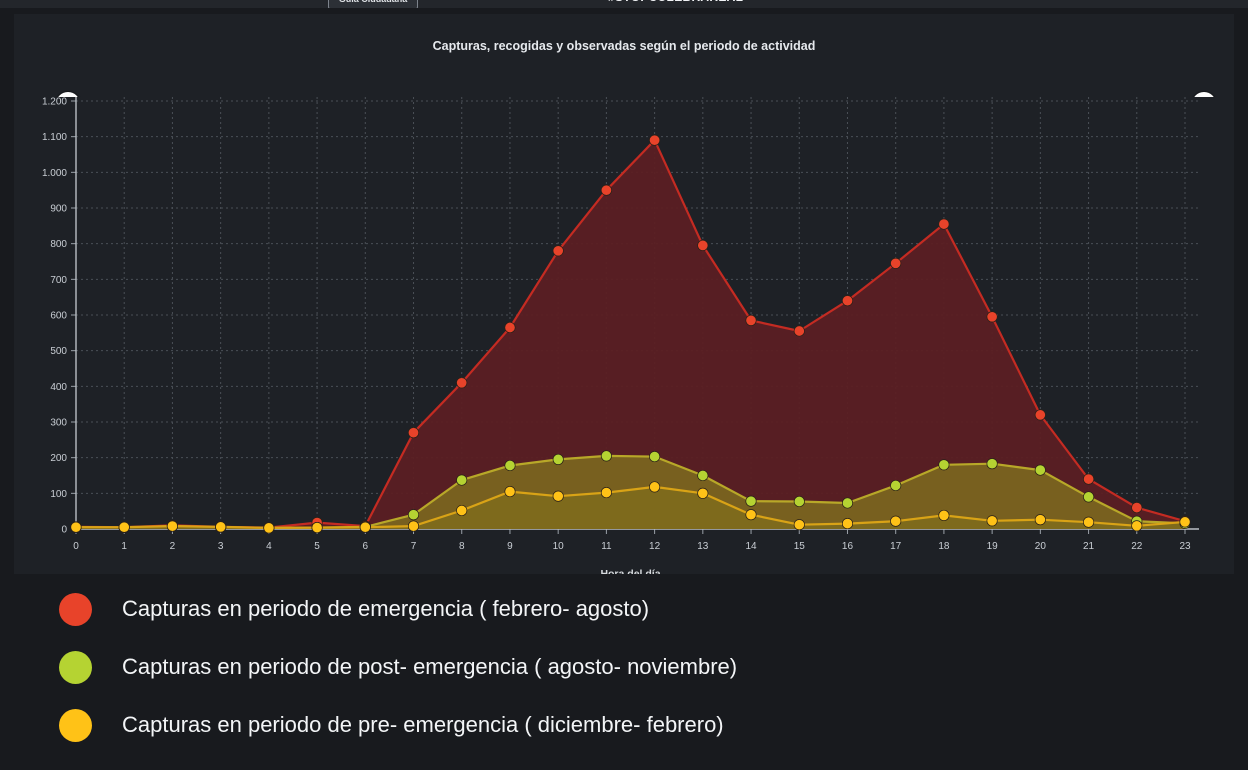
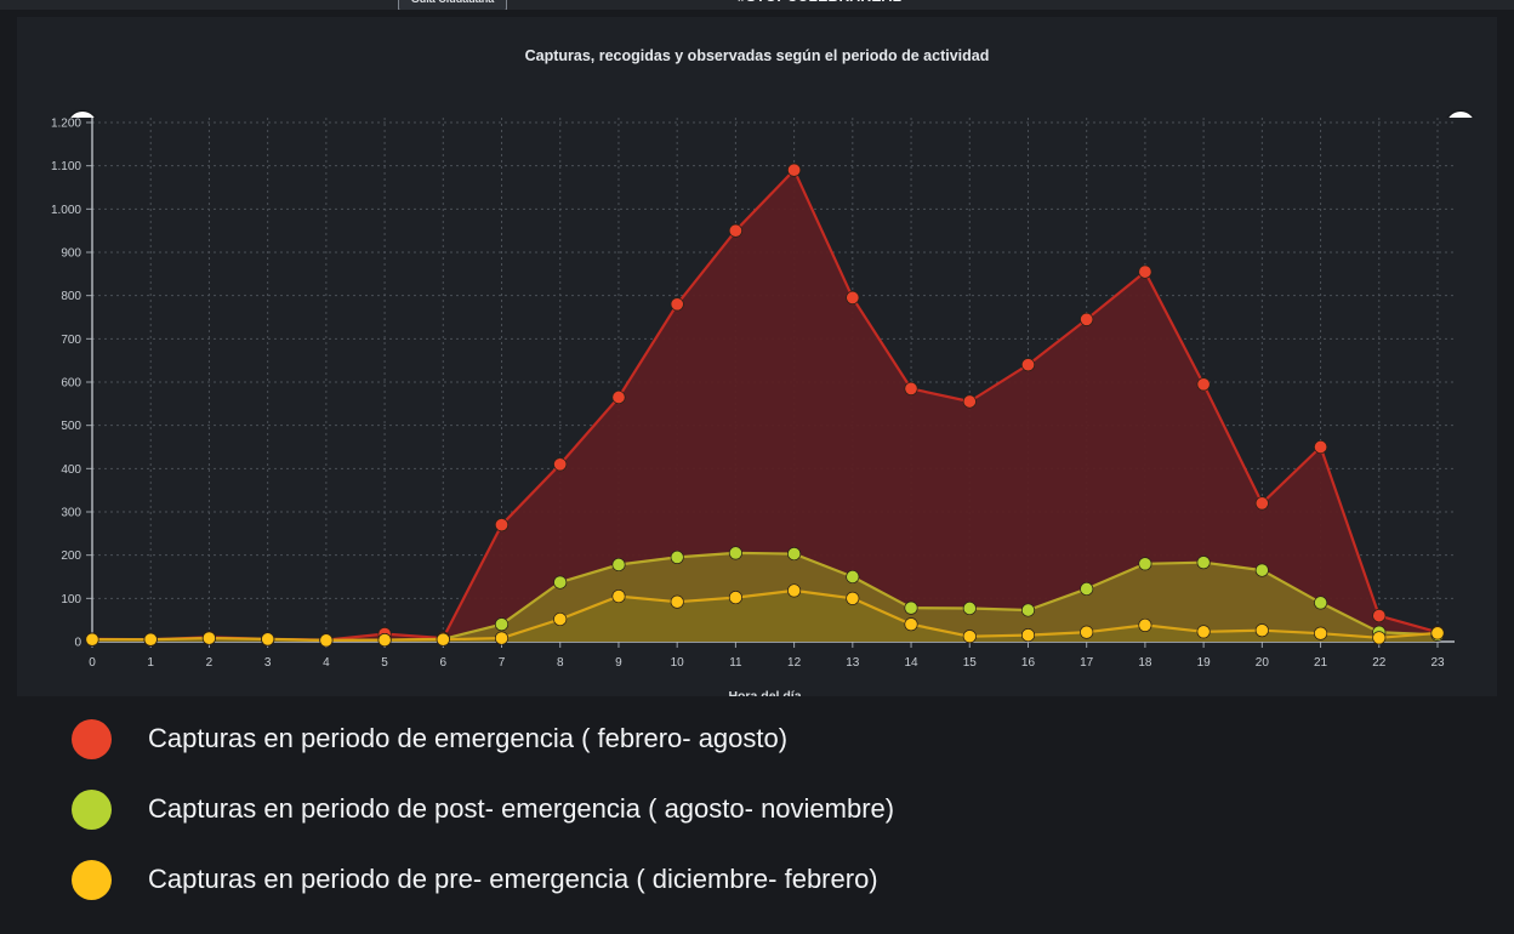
Capturas en periodo de emergencia ( febrero- agosto)/21: 140 -> 450
